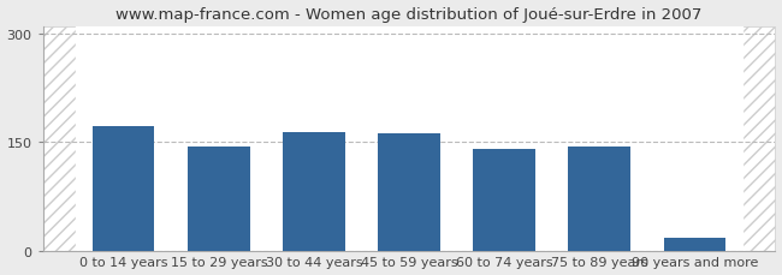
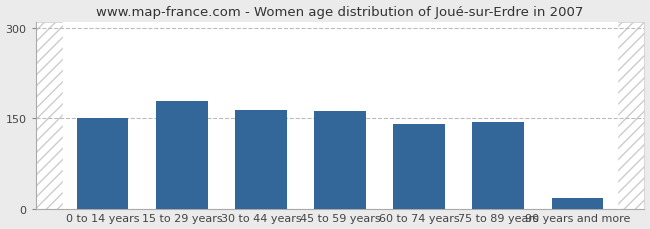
0 to 14 years: 172 -> 150
15 to 29 years: 144 -> 178
